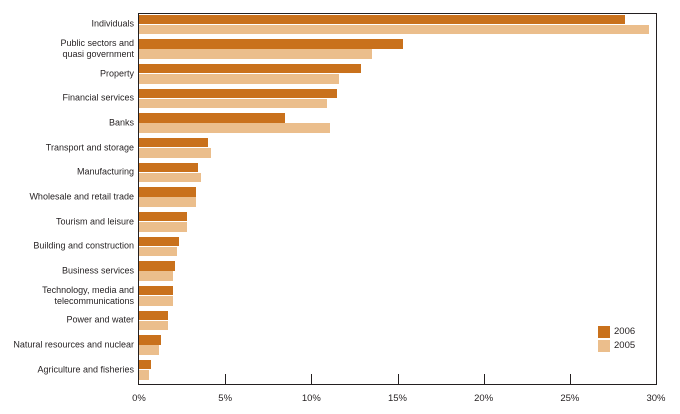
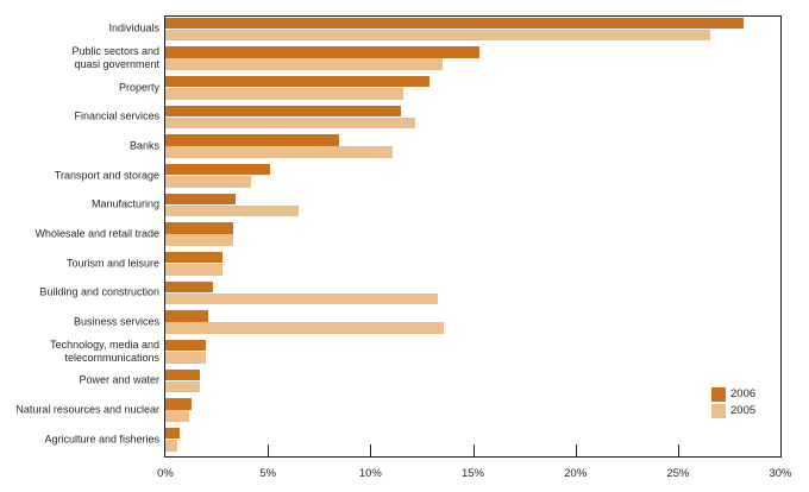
2005/Individuals: 29.6% -> 26.6%
2005/Financial services: 10.9% -> 12.2%
2006/Transport and storage: 4.0% -> 5.1%
2005/Manufacturing: 3.6% -> 6.5%
2005/Building and construction: 2.2% -> 13.3%
2005/Business services: 2.0% -> 13.6%
